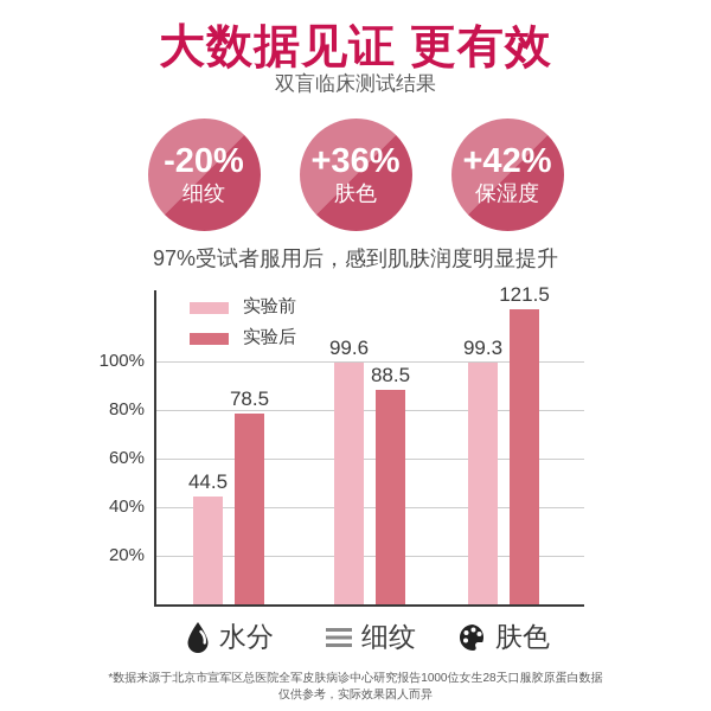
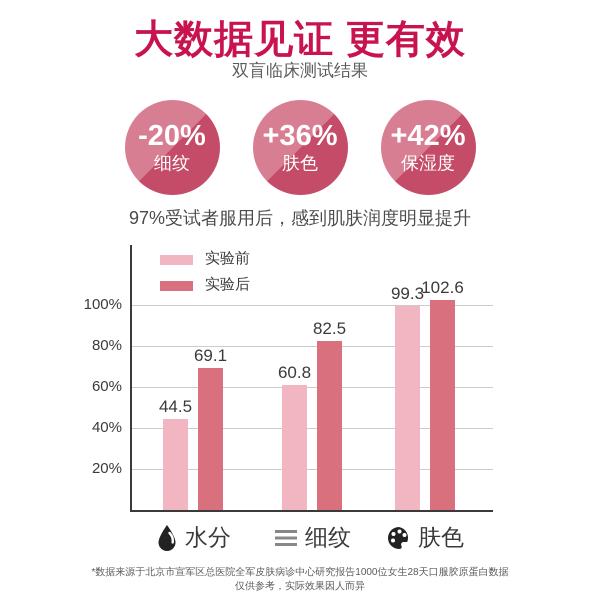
实验后/水分: 78.5 -> 69.1
实验前/细纹: 99.6 -> 60.8
实验后/细纹: 88.5 -> 82.5
实验后/肤色: 121.5 -> 102.6
